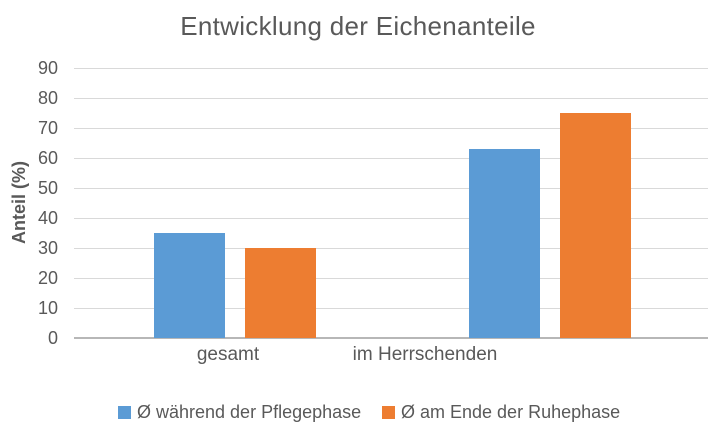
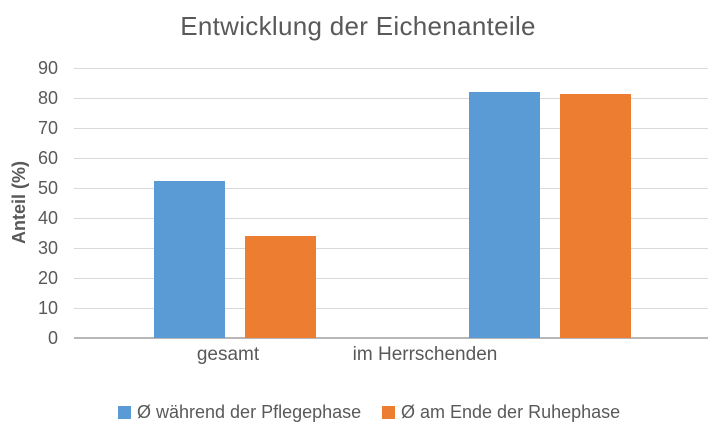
Ø während der Pflegephase/gesamt: 35 -> 52
Ø am Ende der Ruhephase/gesamt: 30 -> 34
Ø während der Pflegephase/im Herrschenden: 63 -> 82
Ø am Ende der Ruhephase/im Herrschenden: 75 -> 82
